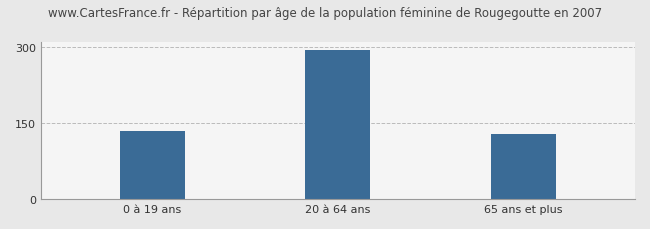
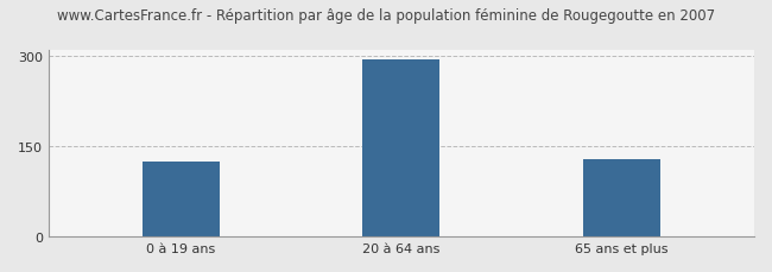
0 à 19 ans: 135 -> 124
